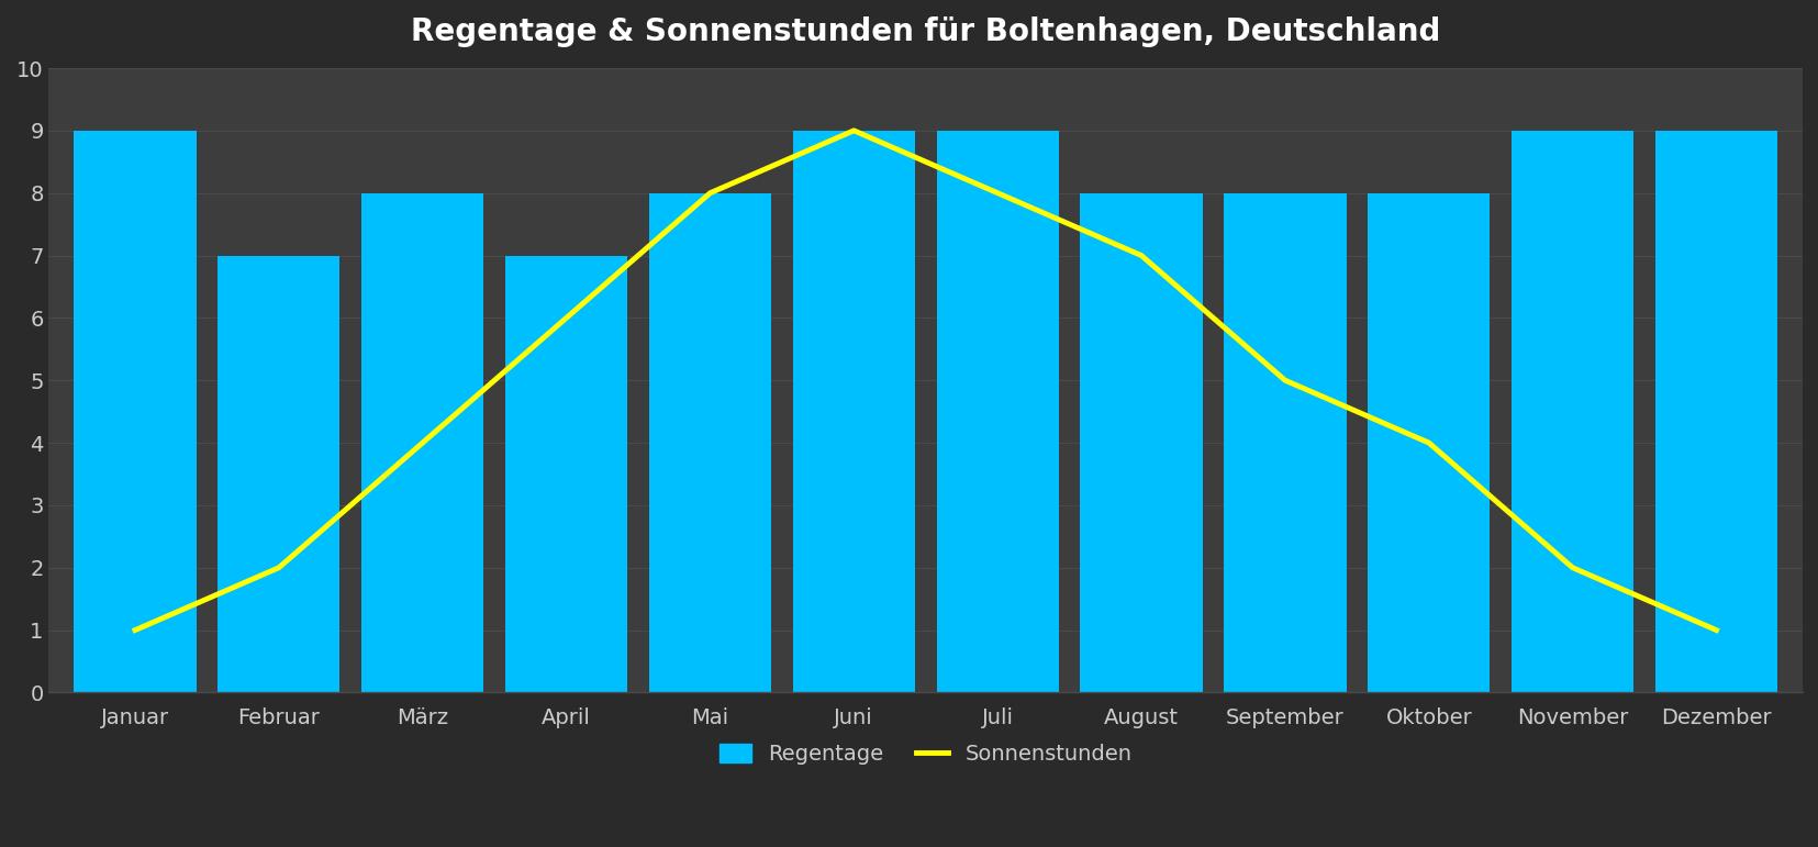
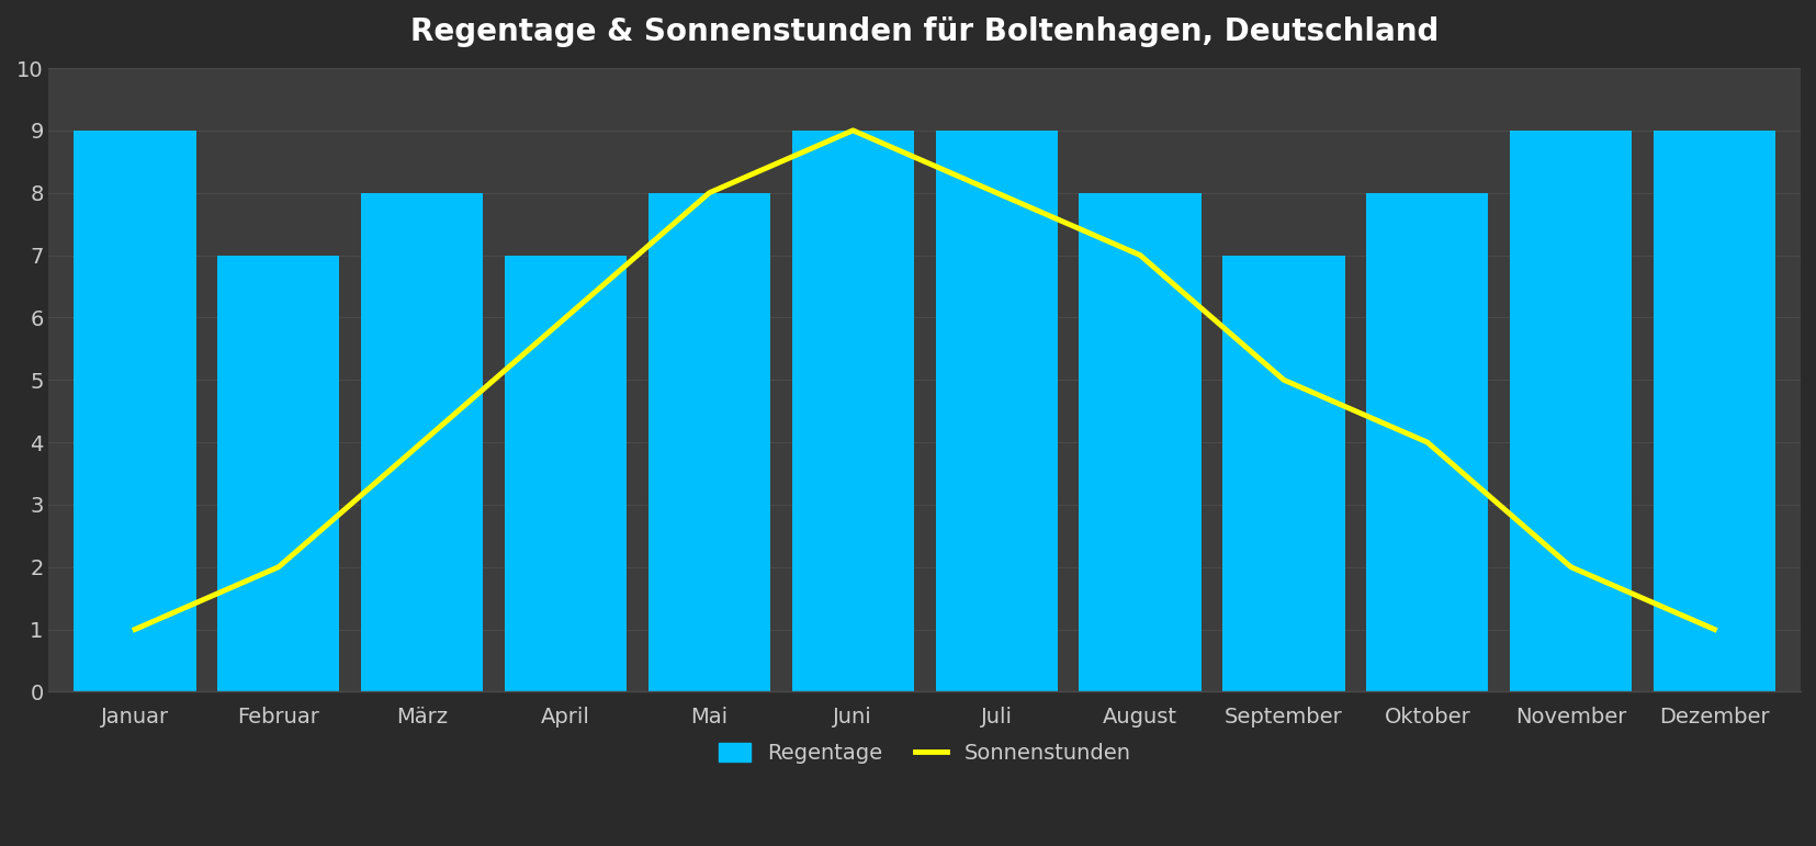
Regentage/September: 8 -> 7
